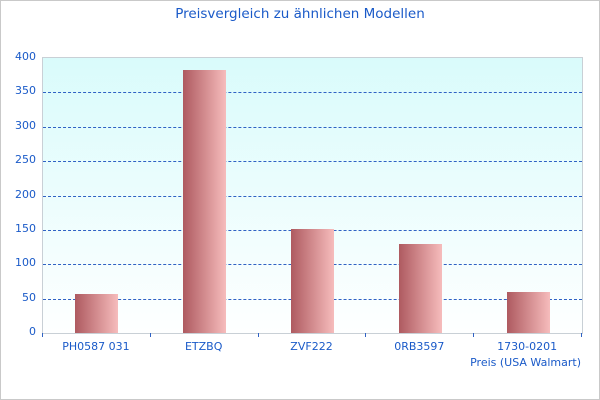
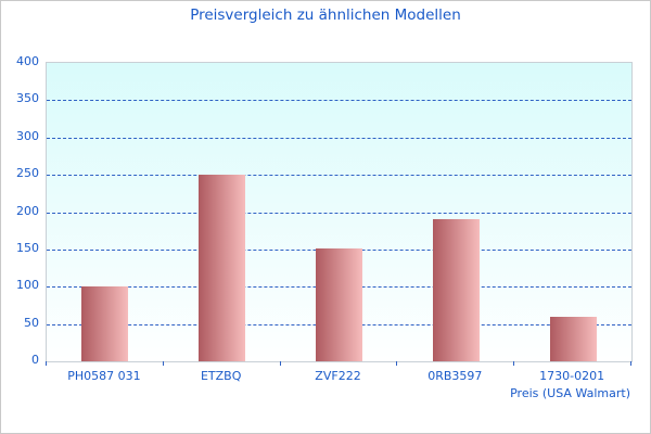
PH0587 031: 60 -> 100
ETZBQ: 380 -> 250
0RB3597: 130 -> 190
